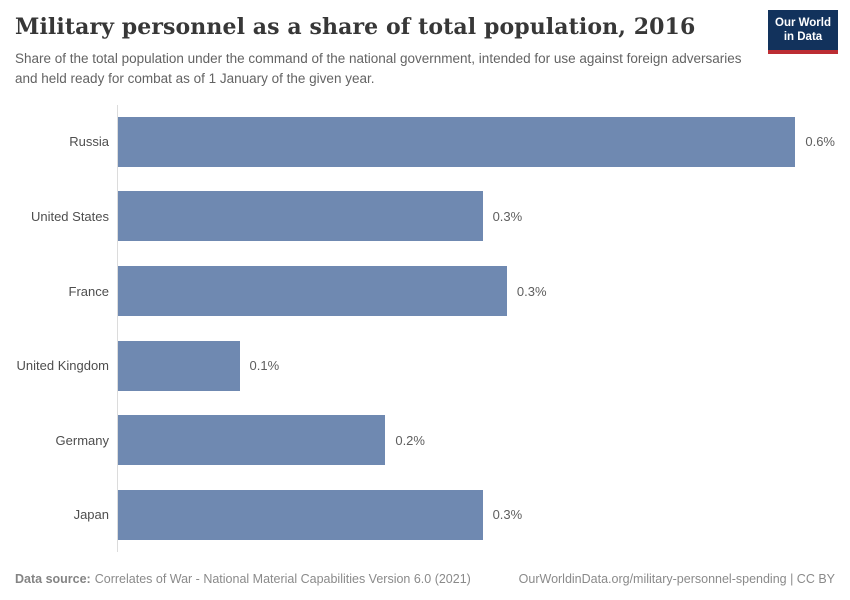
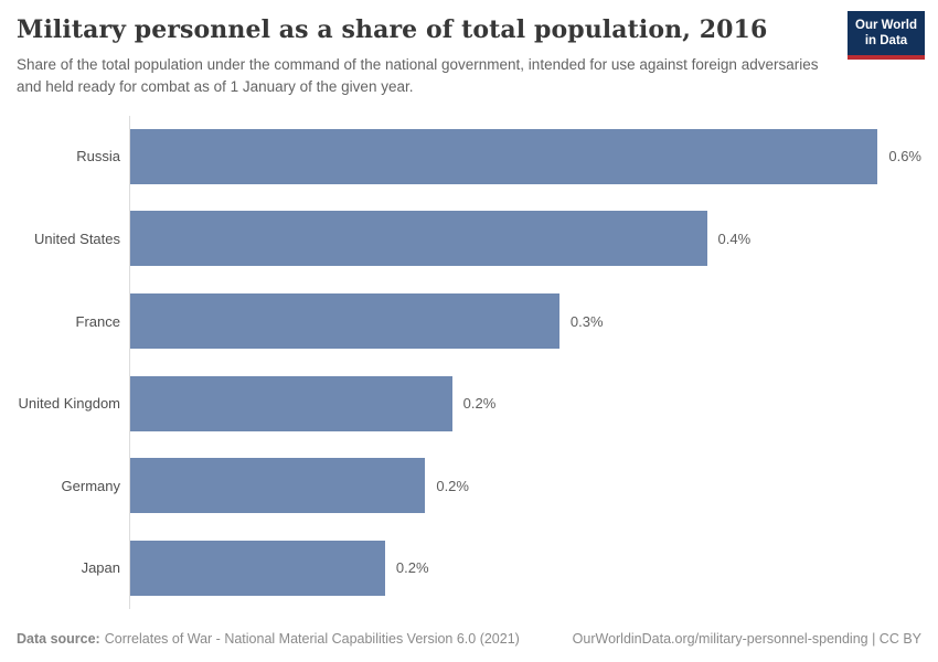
United States: 0.3% -> 0.4%
United Kingdom: 0.1% -> 0.2%
Japan: 0.3% -> 0.2%
